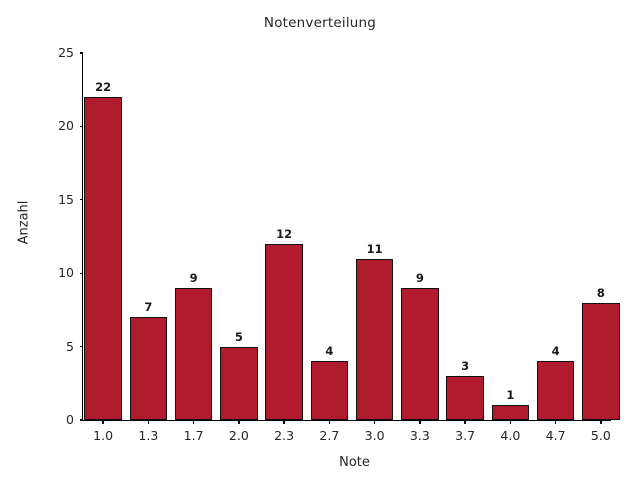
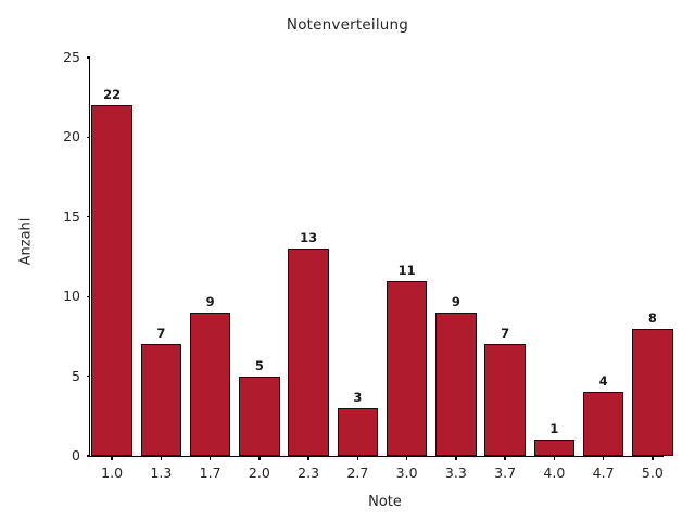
2.3: 12 -> 13
2.7: 4 -> 3
3.7: 3 -> 7
